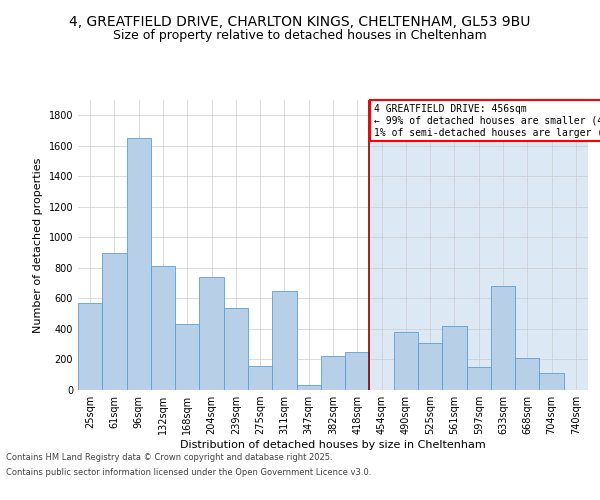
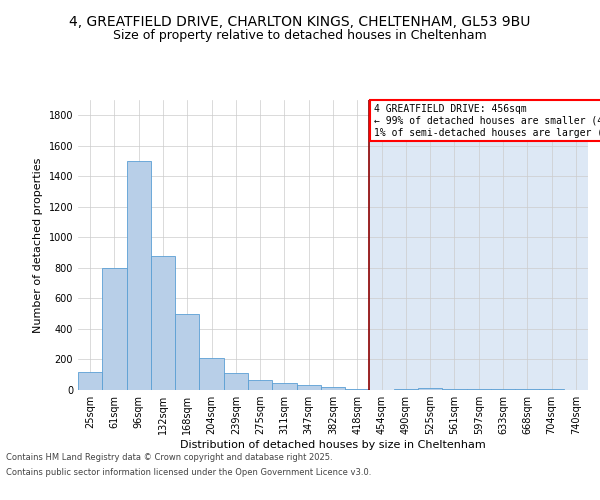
25sqm: 570 -> 120
61sqm: 900 -> 800
96sqm: 1650 -> 1500
132sqm: 810 -> 880
168sqm: 430 -> 500
204sqm: 740 -> 210
239sqm: 540 -> 110
275sqm: 160 -> 60
311sqm: 650 -> 40
382sqm: 220 -> 20
418sqm: 250 -> 0
490sqm: 380 -> 0
525sqm: 310 -> 20
561sqm: 420 -> 0
597sqm: 150 -> 0
633sqm: 680 -> 0
668sqm: 210 -> 0
704sqm: 110 -> 0
